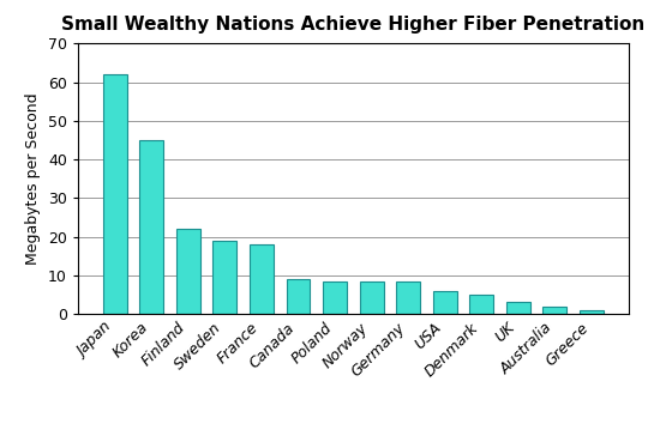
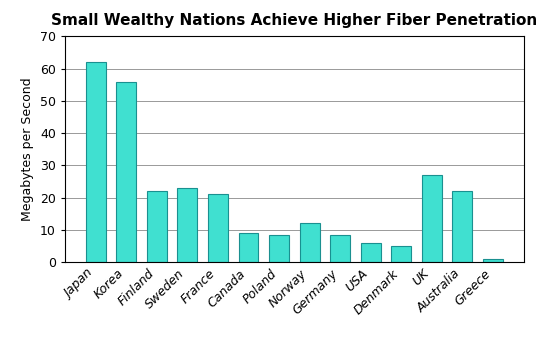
Korea: 45.0 -> 56.0
Sweden: 19.0 -> 23.0
France: 18.0 -> 21.0
Norway: 8.5 -> 12.0
UK: 3.0 -> 27.0
Australia: 2.0 -> 22.0
